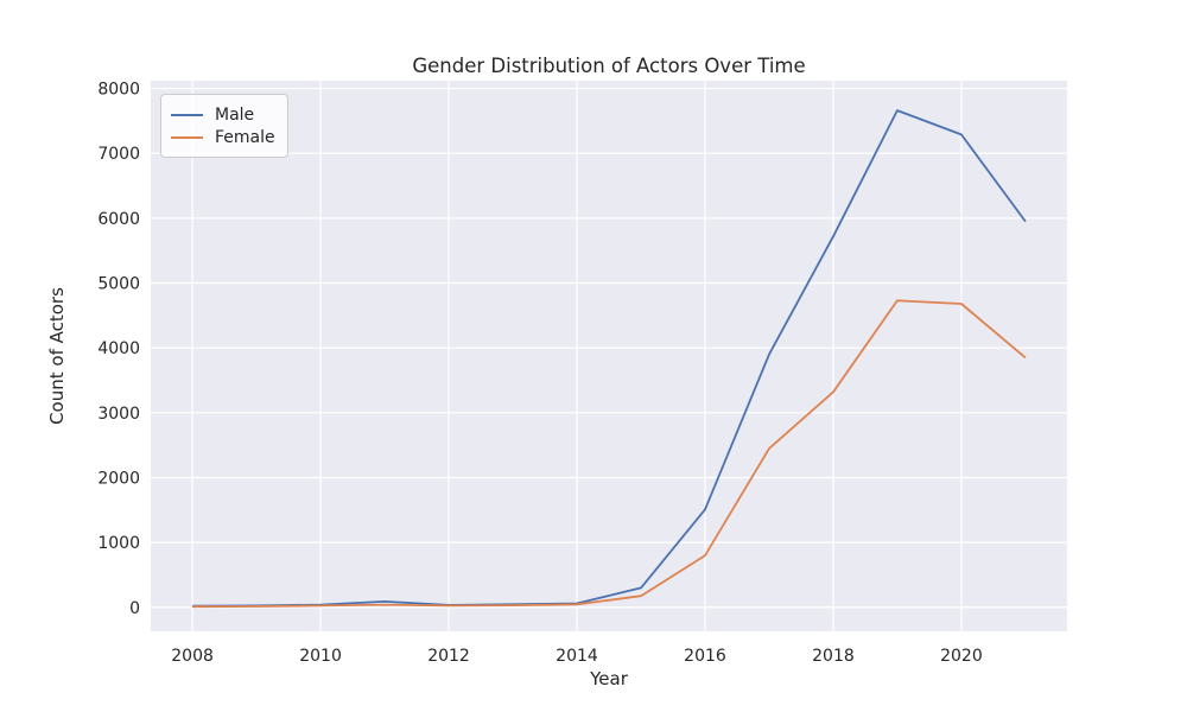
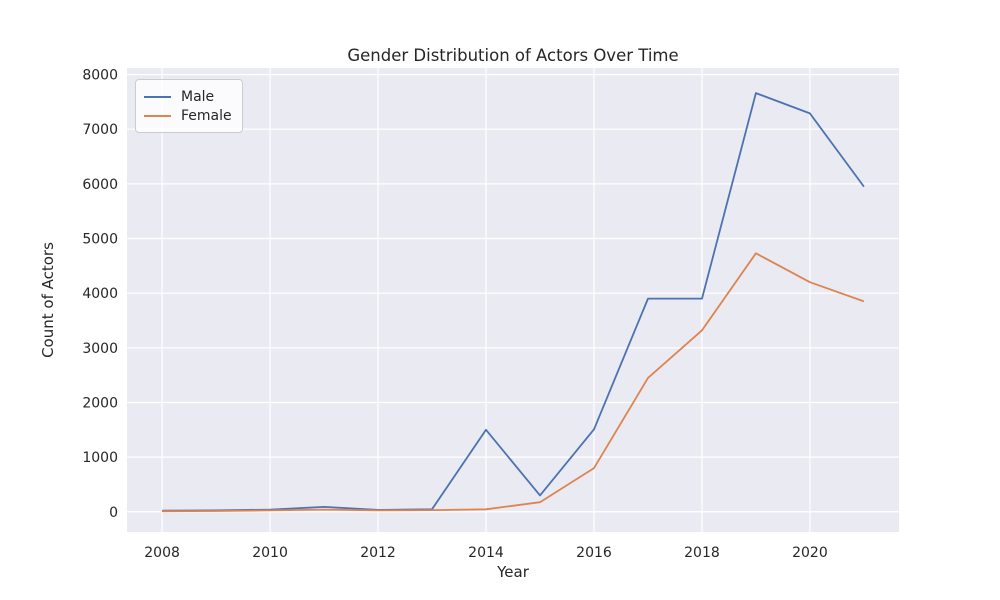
Male/2014: 100 -> 1500
Male/2018: 5700 -> 3900
Female/2020: 4700 -> 4200
